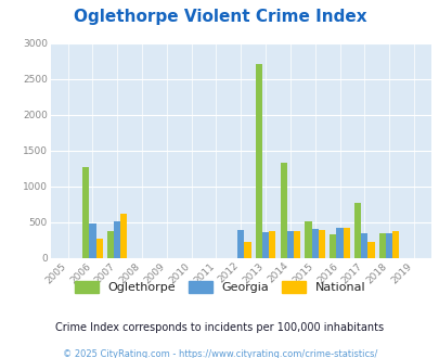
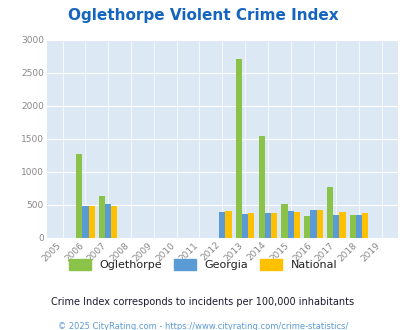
National/2006: 260 -> 480
Oglethorpe/2007: 380 -> 630
National/2007: 620 -> 480
National/2012: 220 -> 400
Oglethorpe/2014: 1320 -> 1540
National/2017: 220 -> 400
